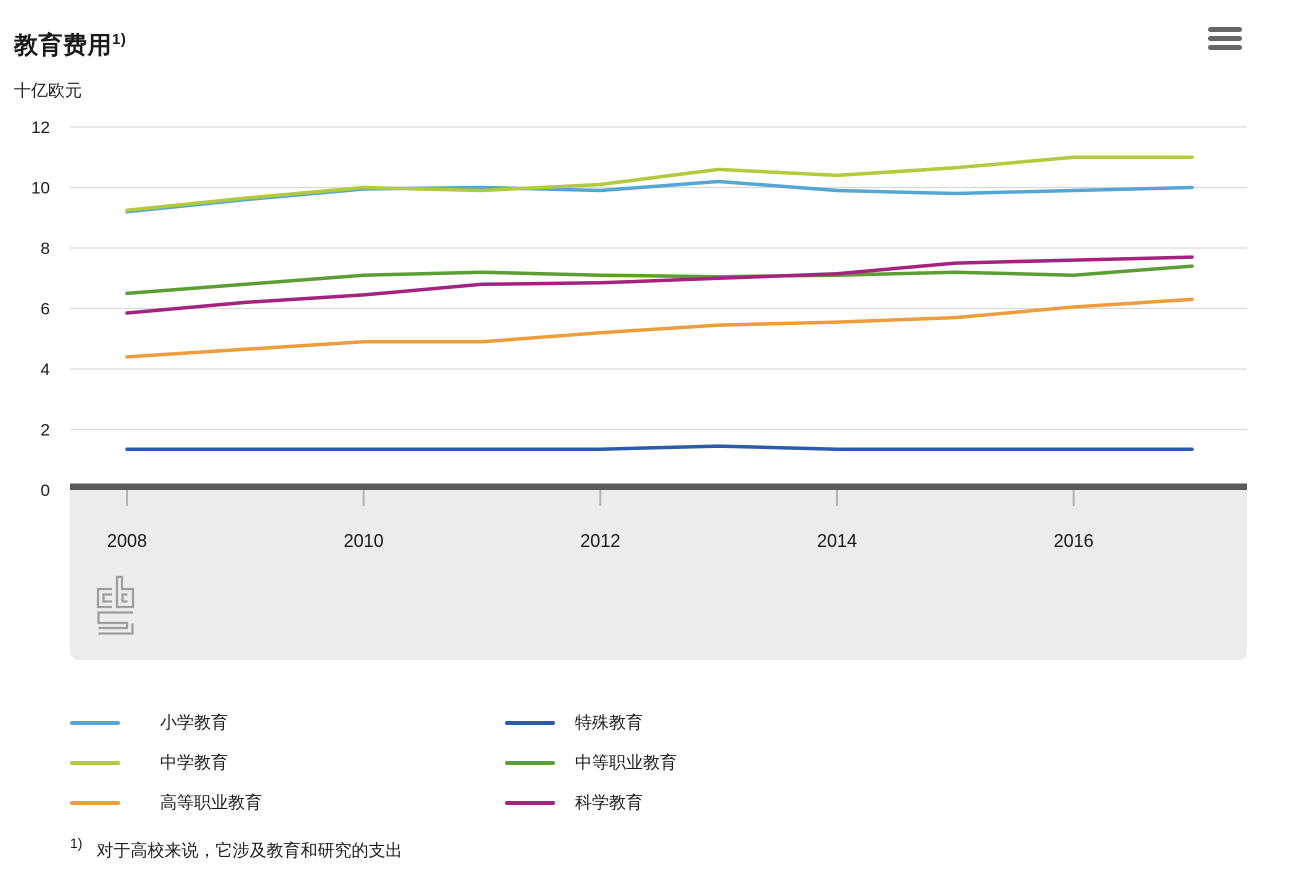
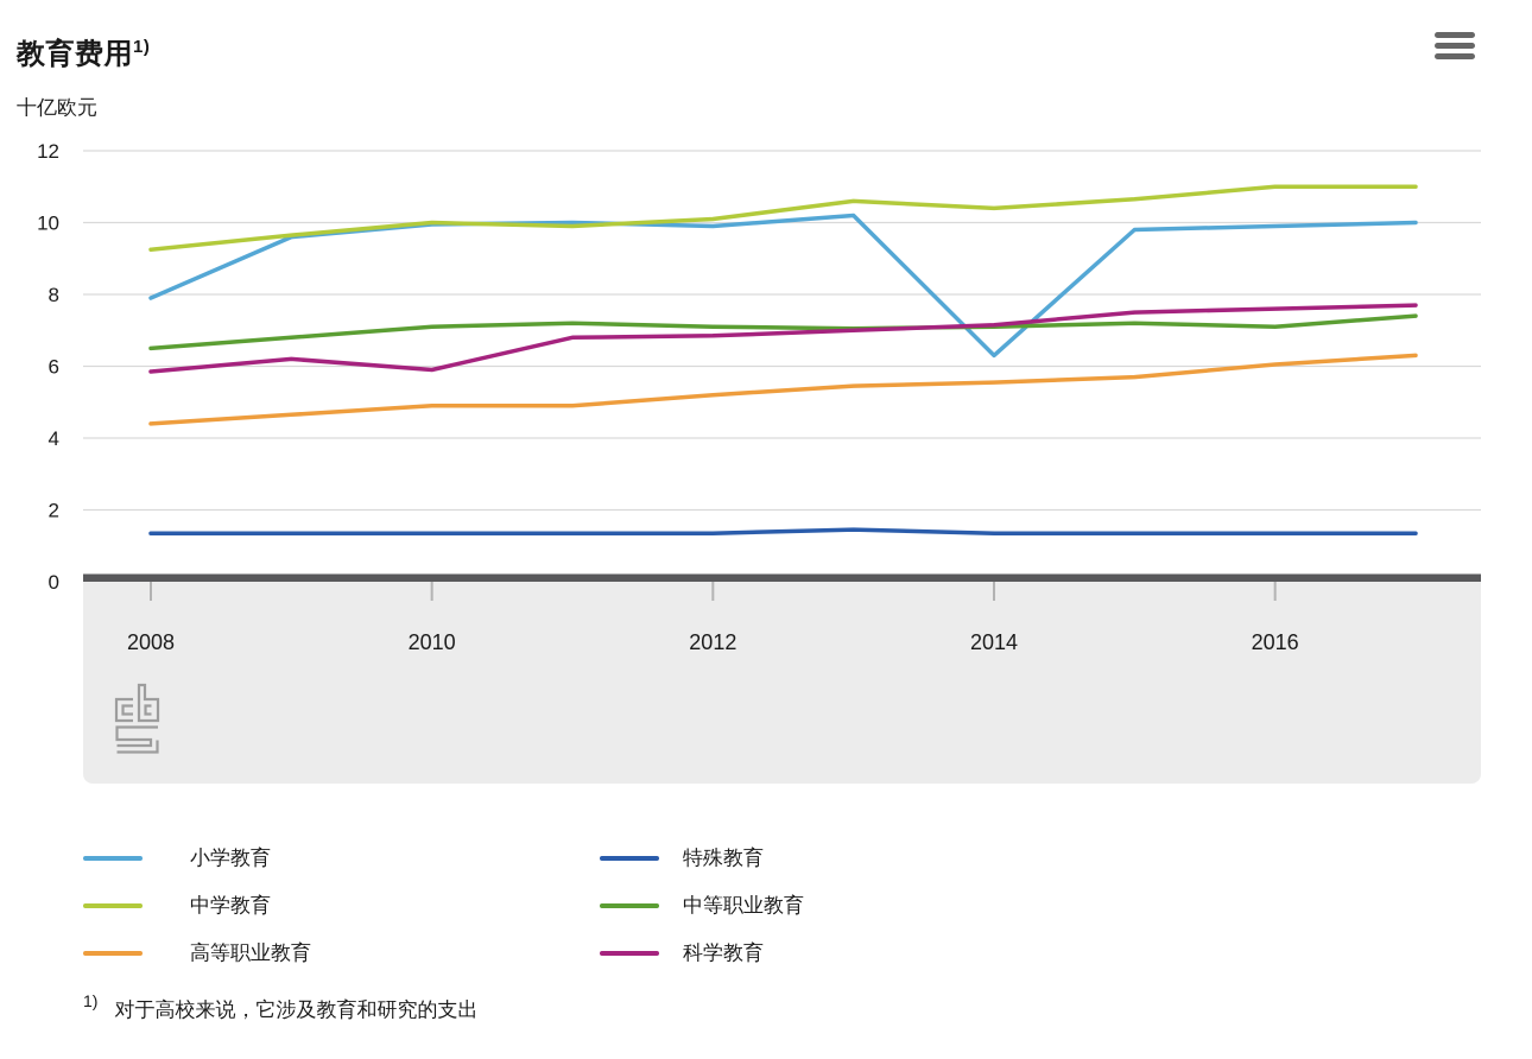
小学教育/2008: 9.2 -> 7.9
科学教育/2010: 6.5 -> 5.9
小学教育/2014: 9.9 -> 6.3
